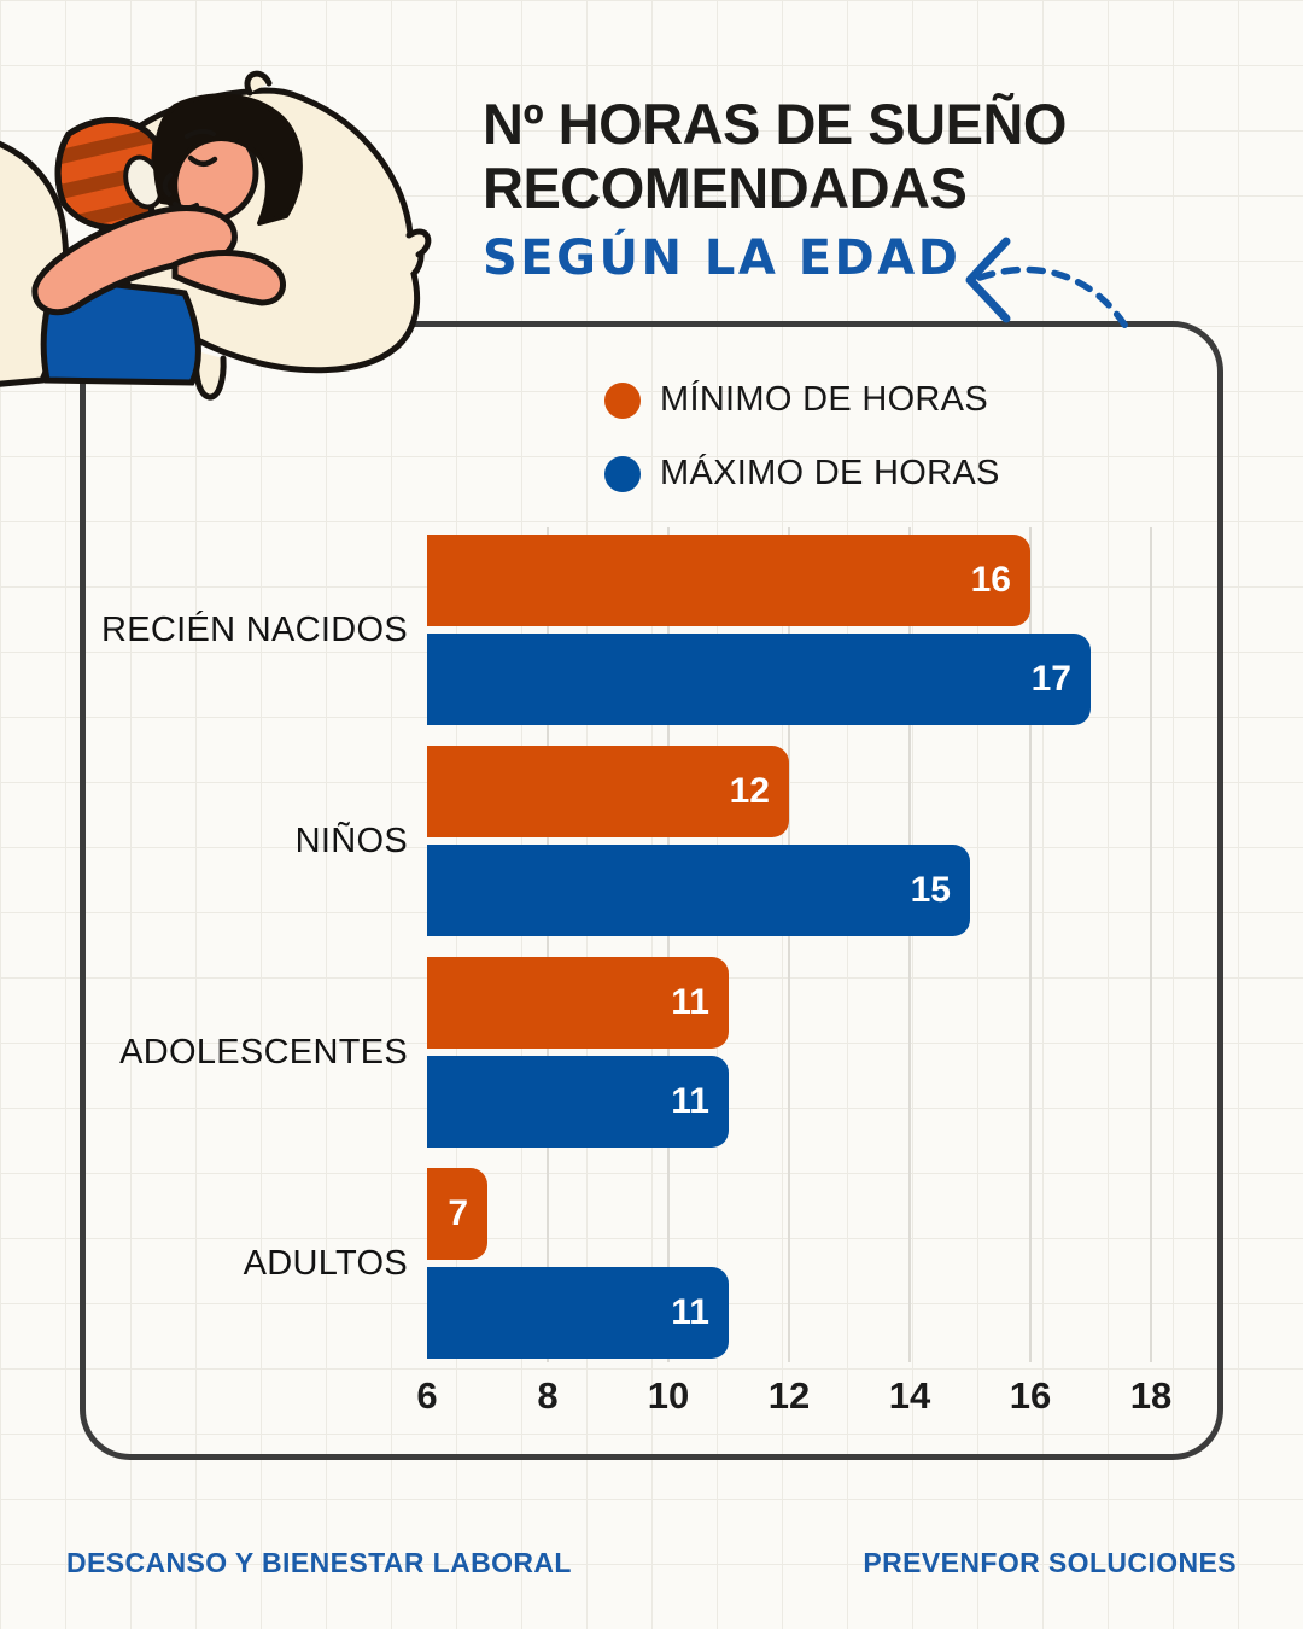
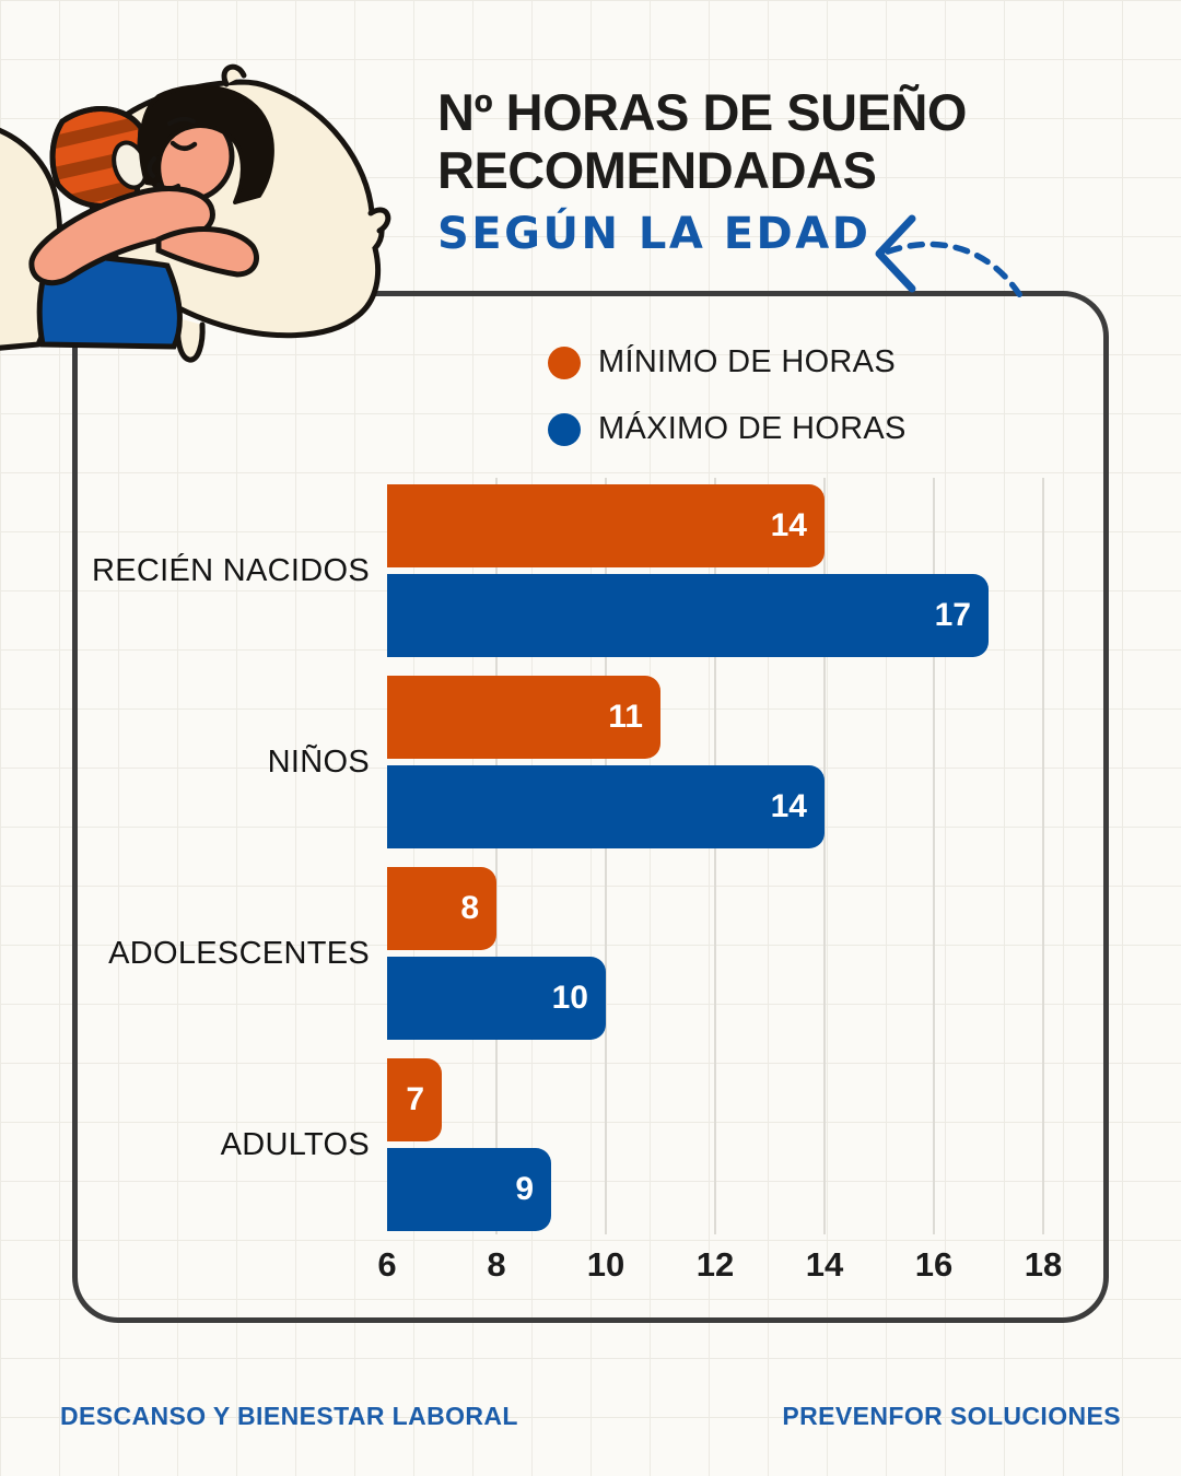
MÍNIMO DE HORAS/RECIÉN NACIDOS: 16 -> 14
MÍNIMO DE HORAS/NIÑOS: 12 -> 11
MÁXIMO DE HORAS/NIÑOS: 15 -> 14
MÍNIMO DE HORAS/ADOLESCENTES: 11 -> 8
MÁXIMO DE HORAS/ADOLESCENTES: 11 -> 10
MÁXIMO DE HORAS/ADULTOS: 11 -> 9
